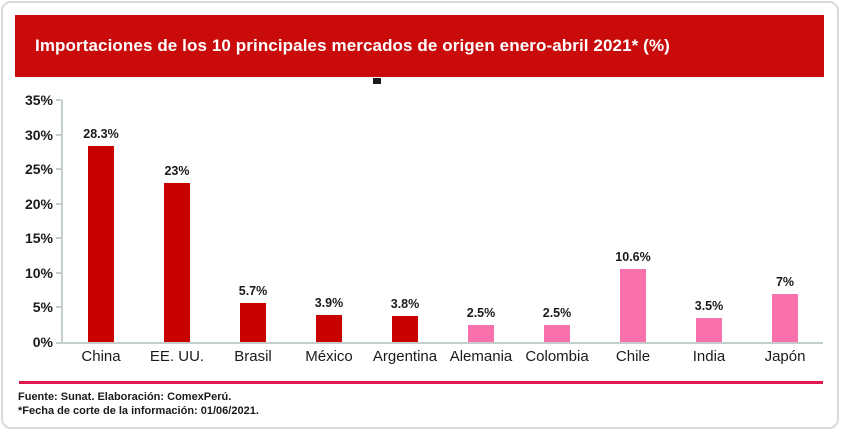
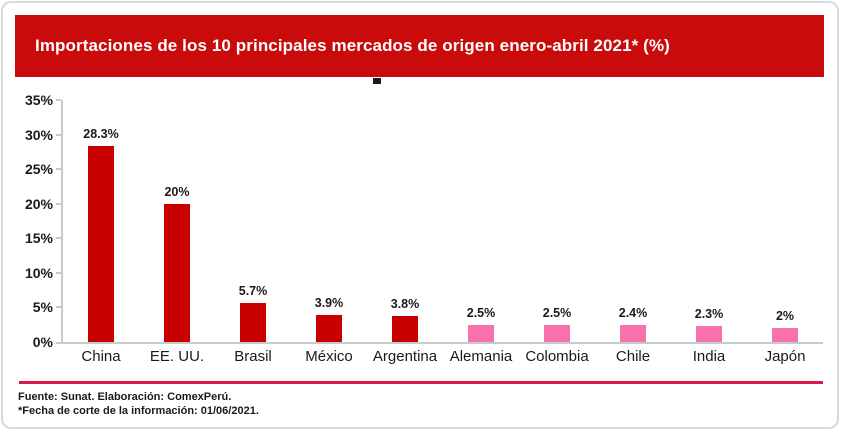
EE. UU.: 23% -> 20%
Chile: 10.6% -> 2.4%
India: 3.5% -> 2.3%
Japón: 7% -> 2%
